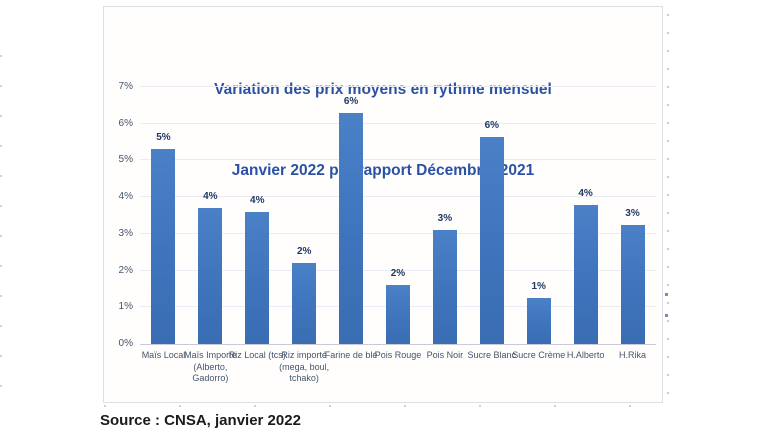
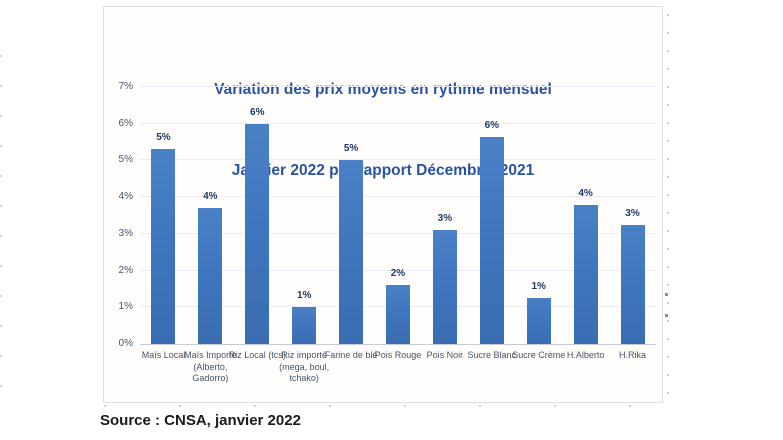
Riz Local (tcs): 4% -> 6%
Riz importé (mega, boul, tchako): 2% -> 1%
Farine de blé: 6% -> 5%
